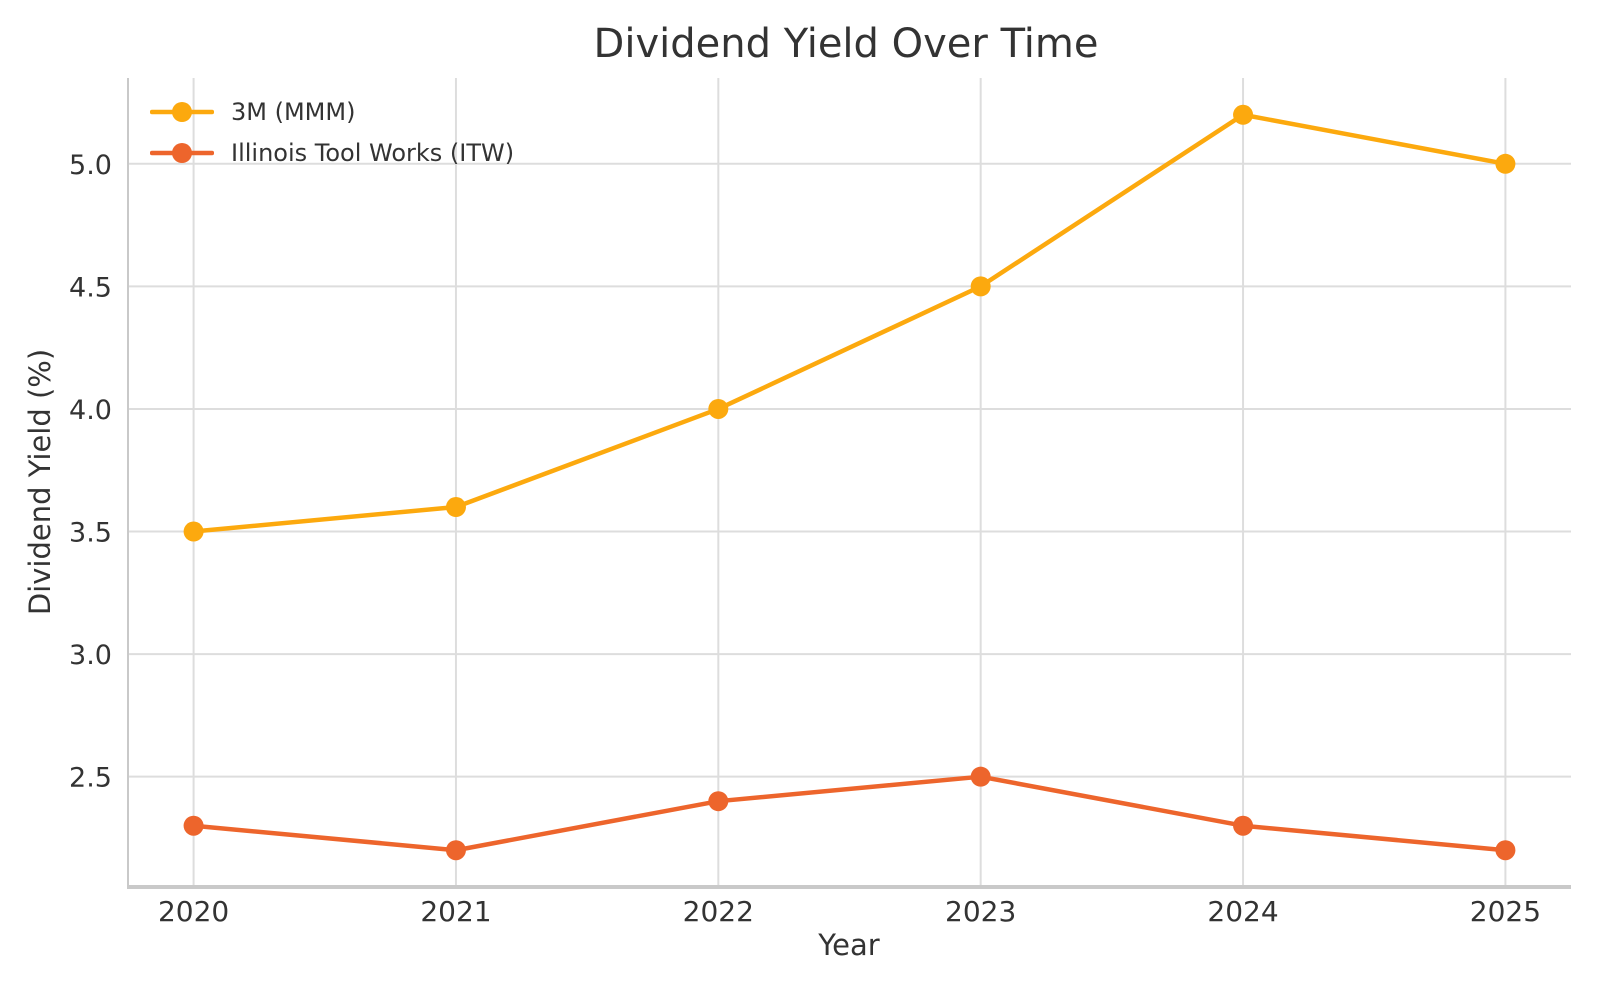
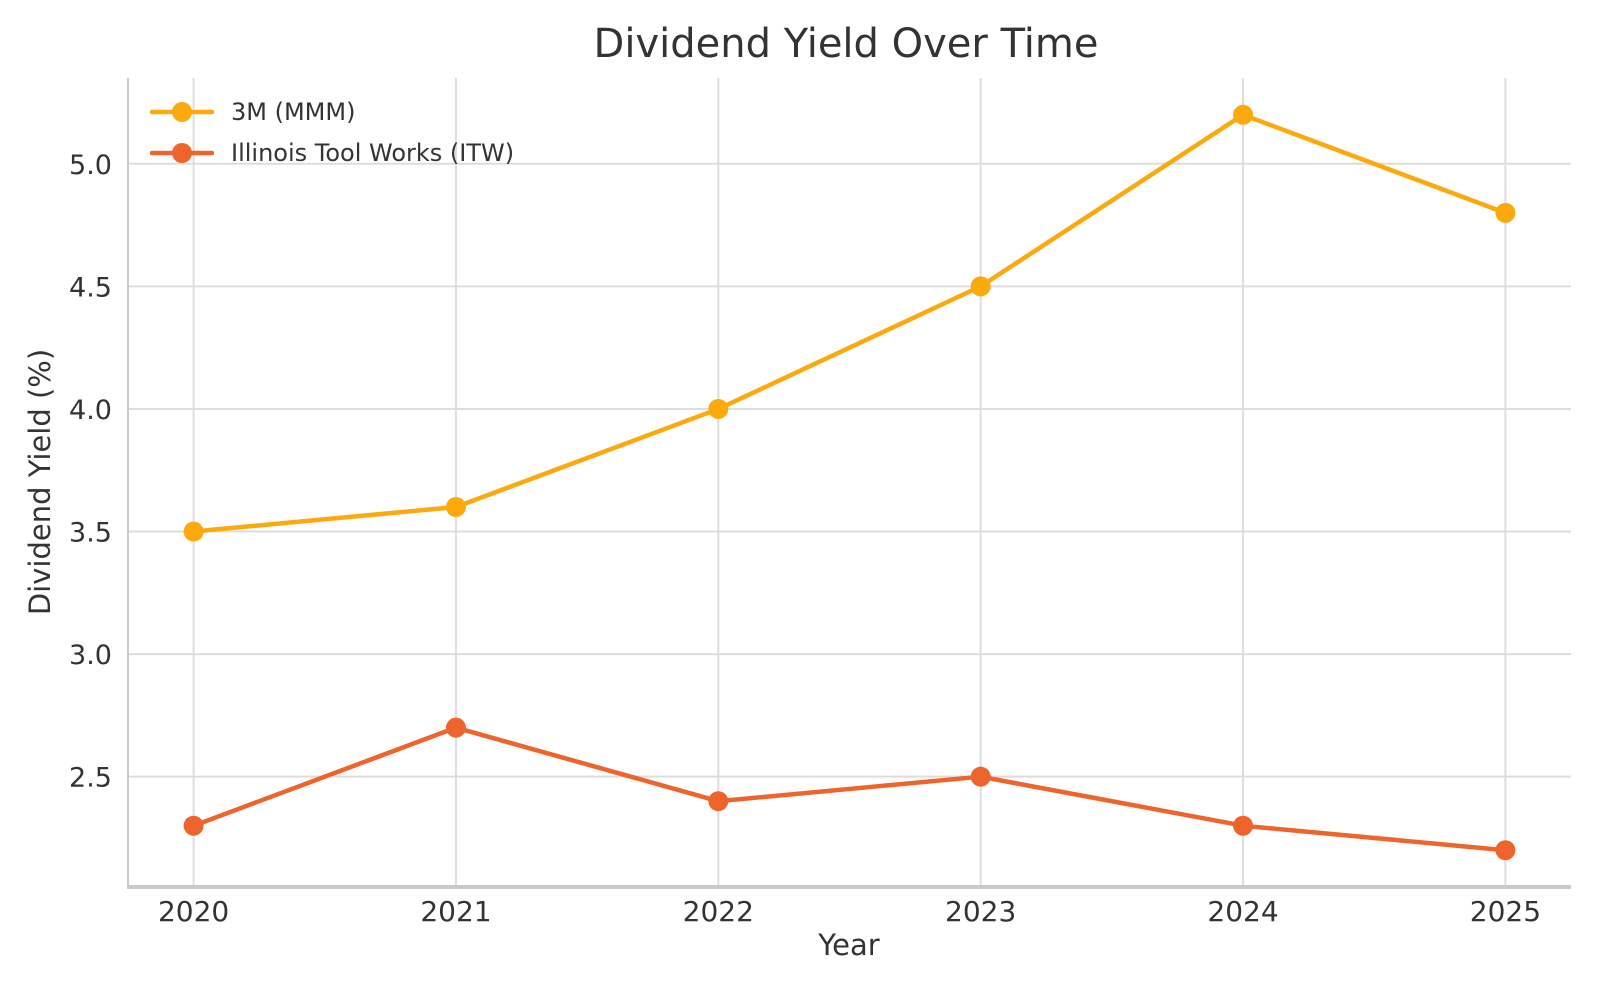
Illinois Tool Works (ITW)/2021: 2.2 -> 2.7
3M (MMM)/2025: 5.0 -> 4.8
